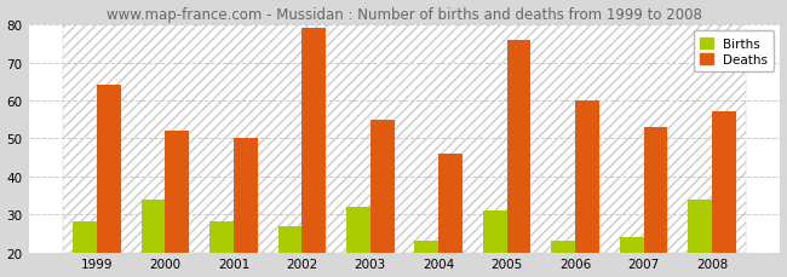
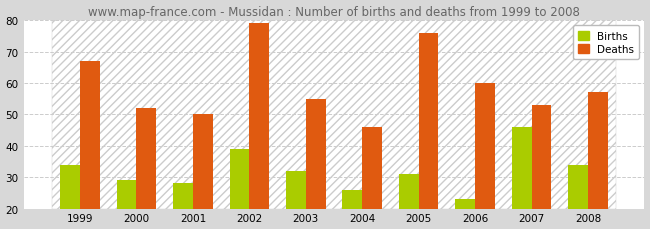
Births/1999: 28 -> 34
Deaths/1999: 64 -> 67
Births/2000: 34 -> 29
Births/2002: 27 -> 39
Births/2004: 23 -> 26
Births/2007: 24 -> 46
